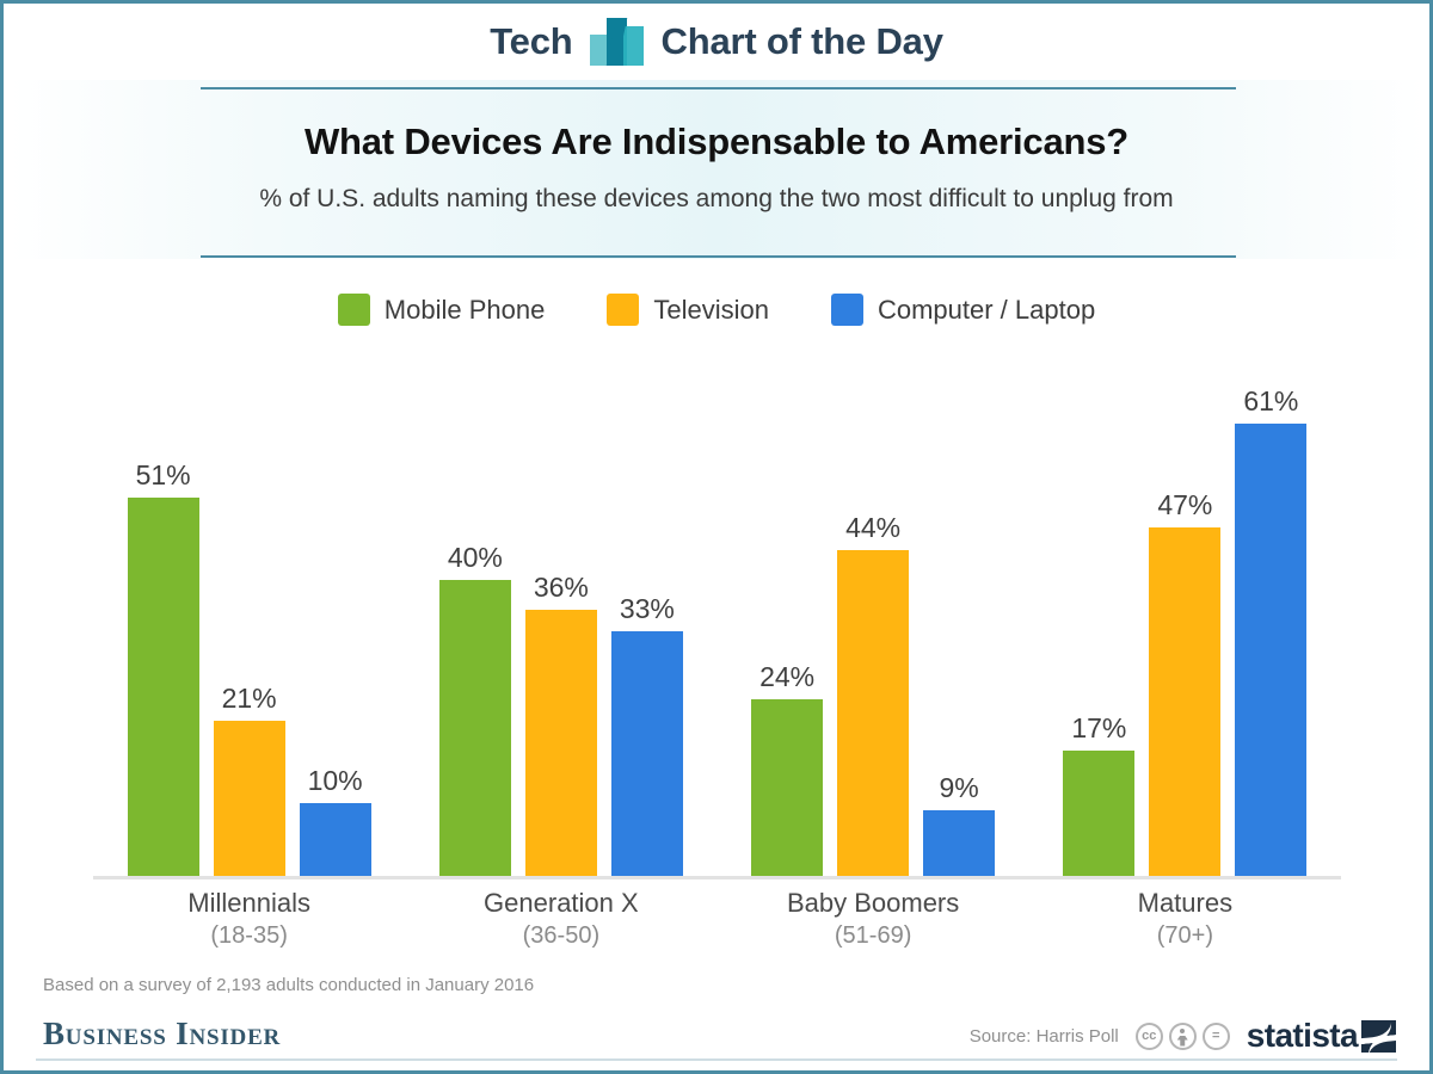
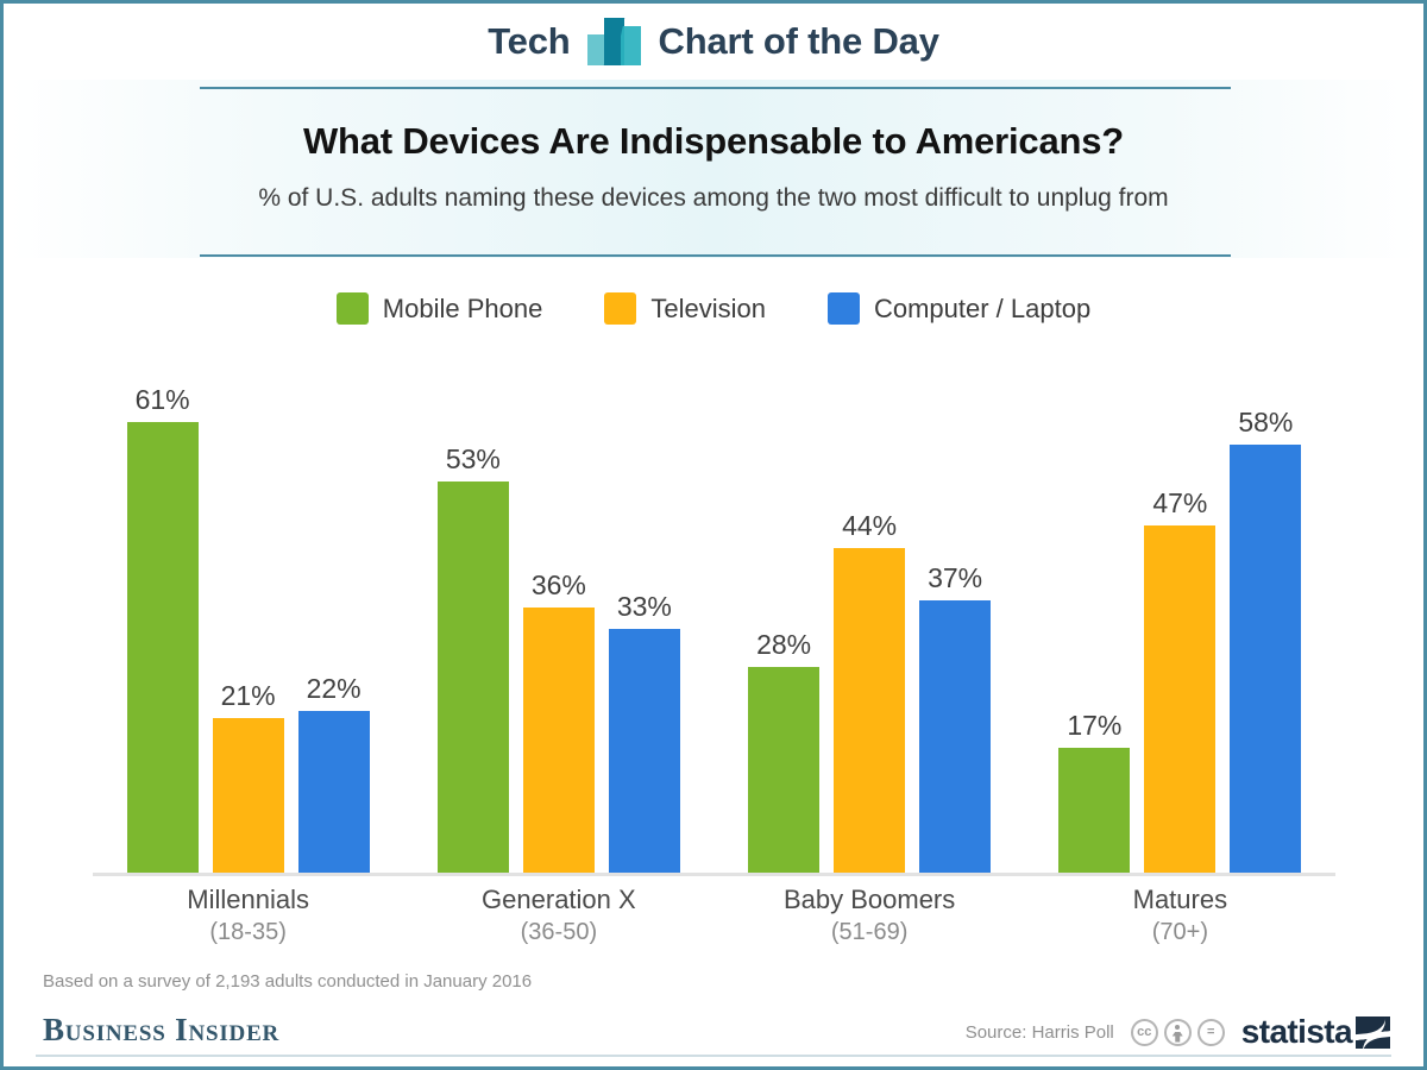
Mobile Phone/Millennials: 51% -> 61%
Computer / Laptop/Millennials: 10% -> 22%
Mobile Phone/Generation X: 40% -> 53%
Mobile Phone/Baby Boomers: 24% -> 28%
Computer / Laptop/Baby Boomers: 9% -> 37%
Computer / Laptop/Matures: 61% -> 58%
